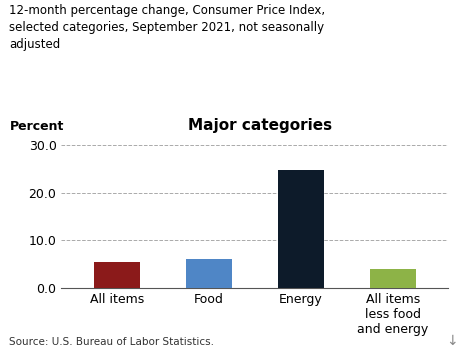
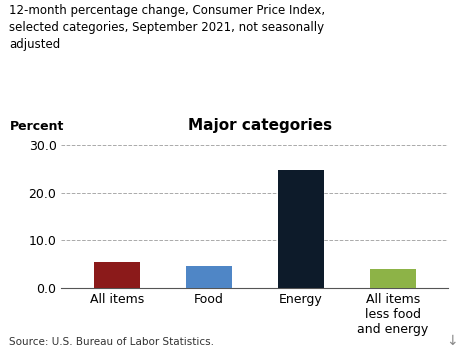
Food: 6.0 -> 4.6
